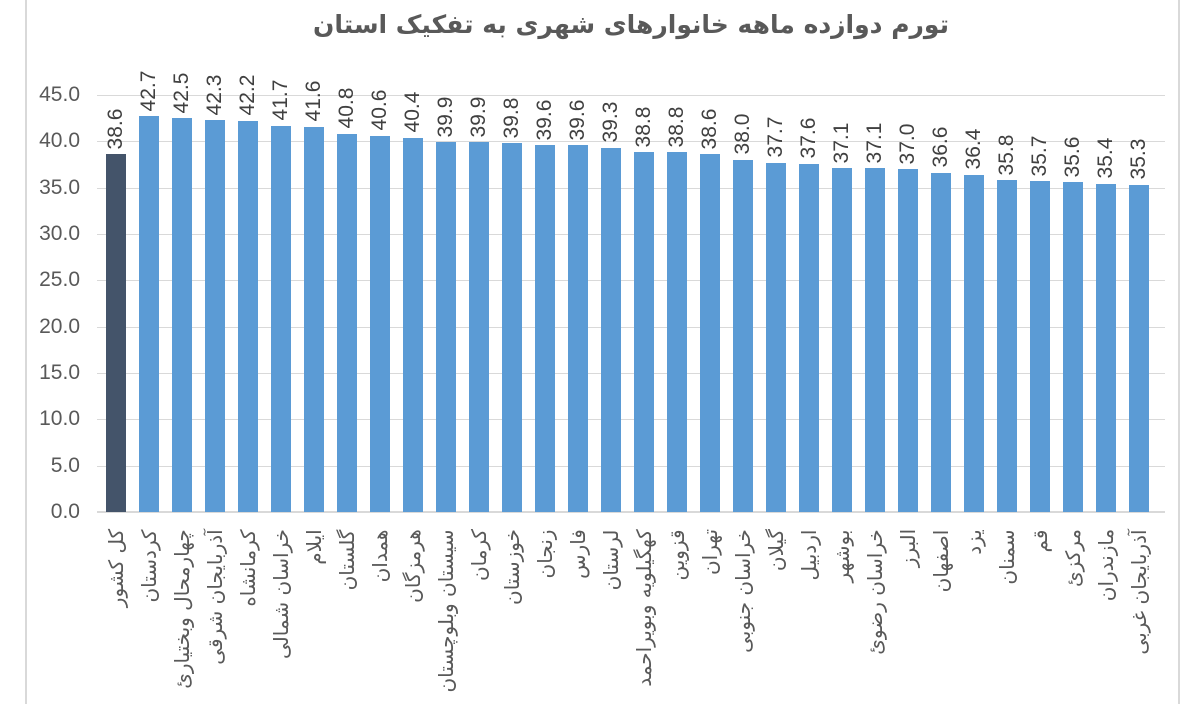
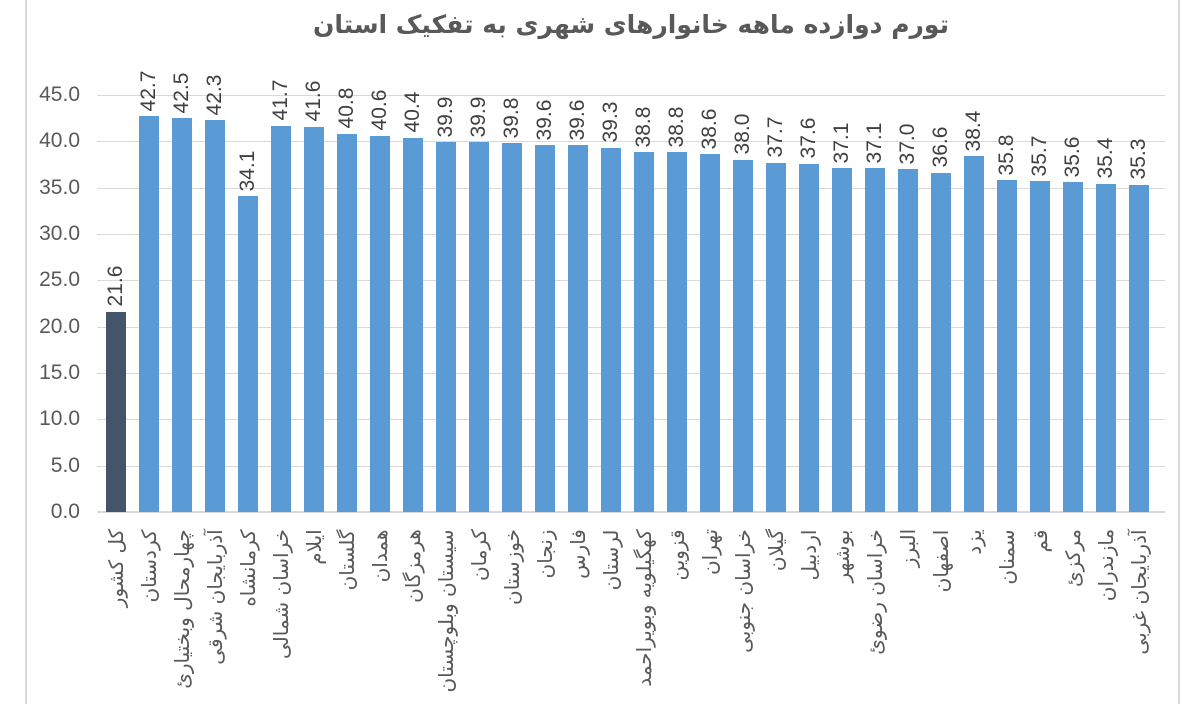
کل کشور: 38.6 -> 21.6
کرمانشاه: 42.2 -> 34.1
یزد: 36.4 -> 38.4
